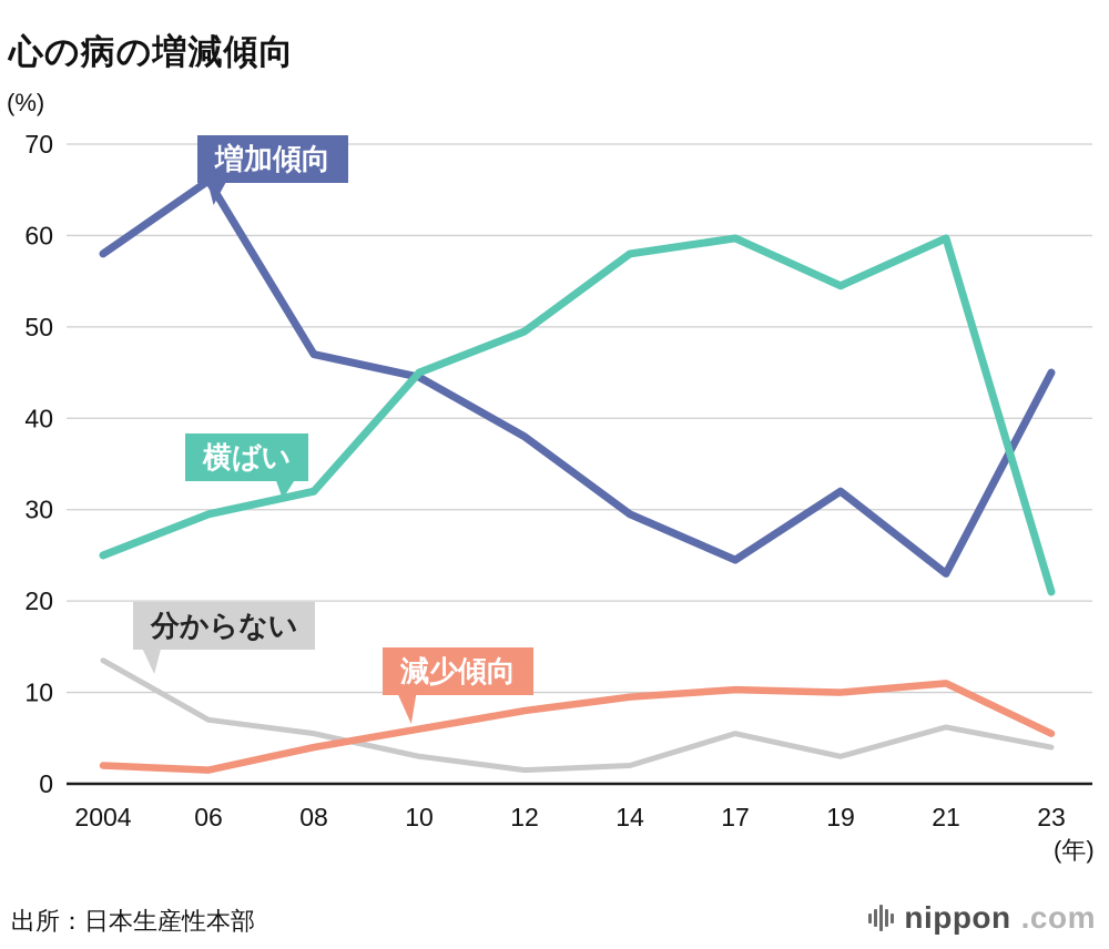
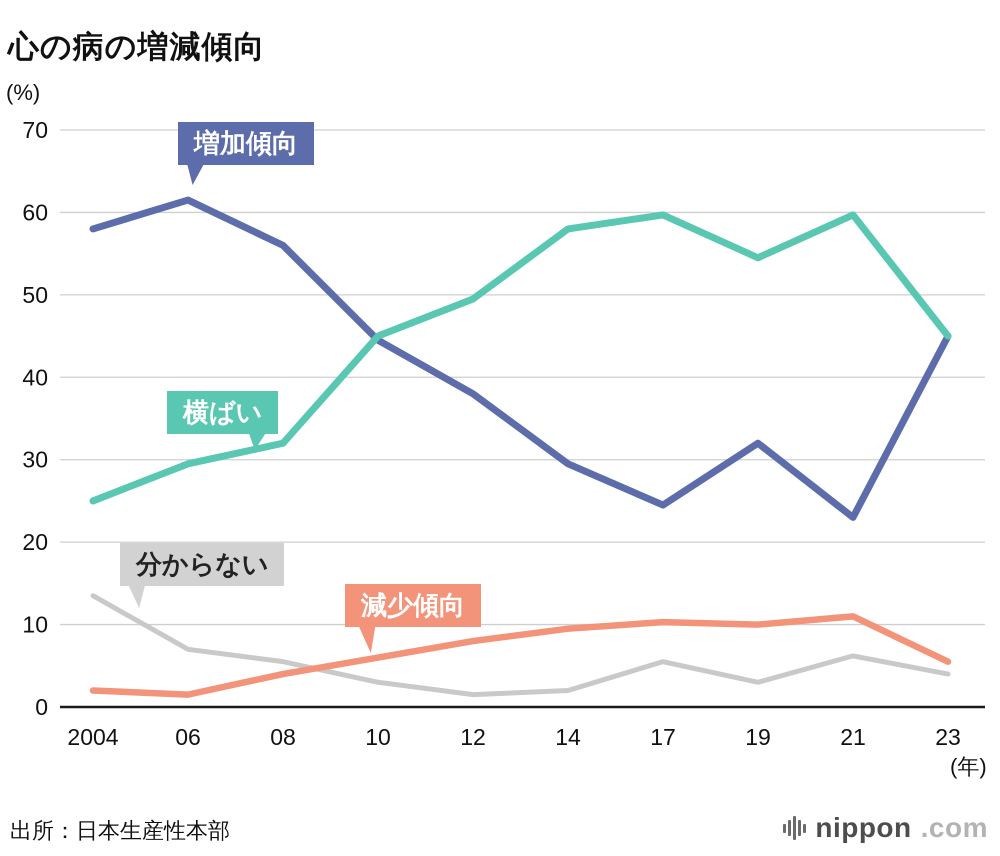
増加傾向/06: 66 -> 62
増加傾向/08: 47 -> 56
横ばい/23: 21 -> 45
